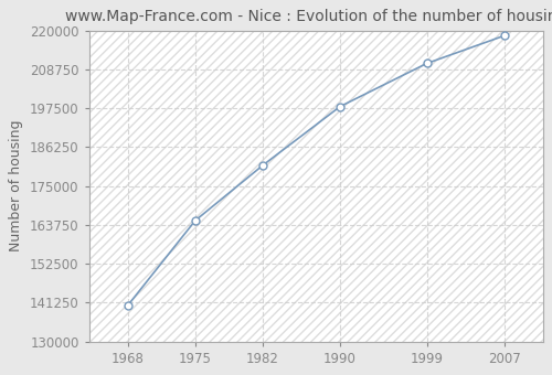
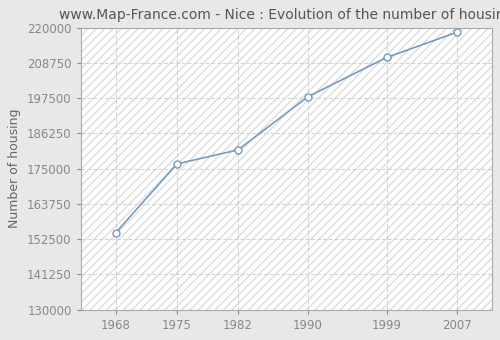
1968: 140400 -> 154500
1975: 165000 -> 176500
